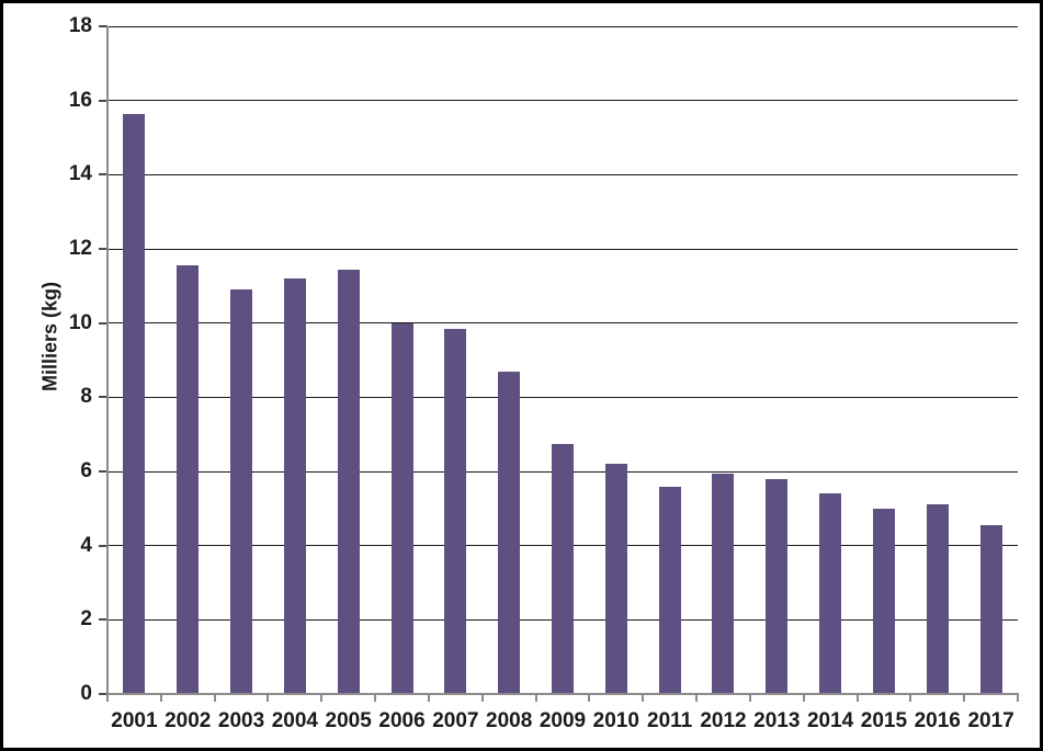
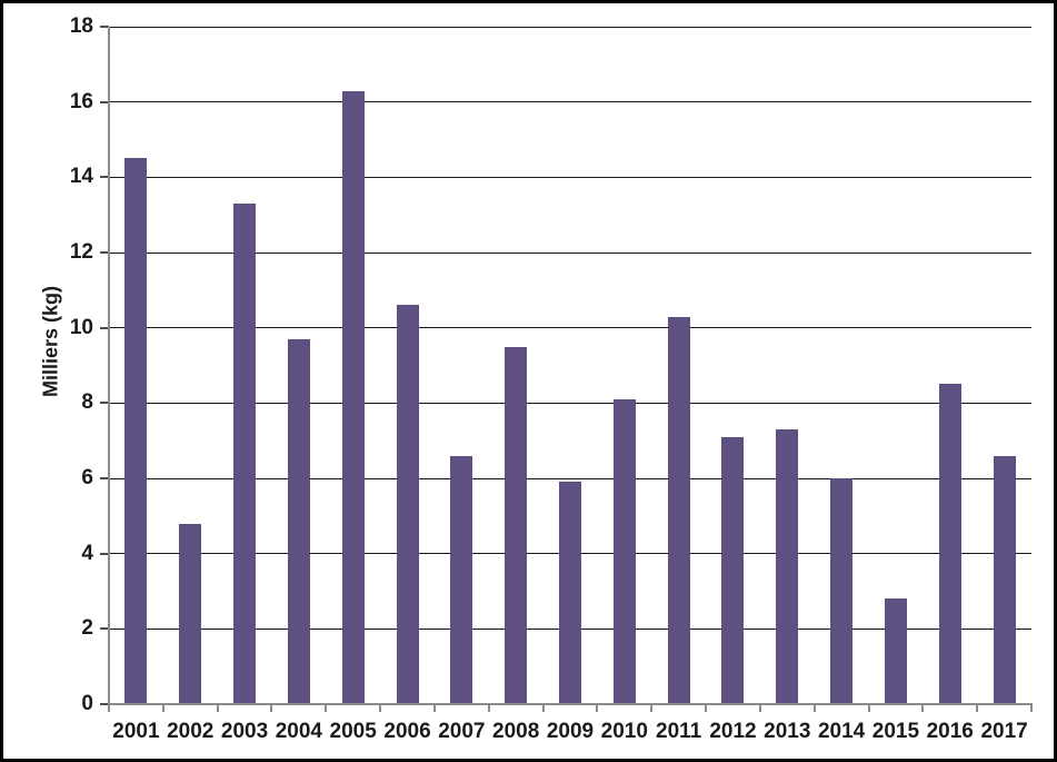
2001: 15.7 -> 14.5
2002: 11.6 -> 4.8
2003: 10.9 -> 13.3
2004: 11.2 -> 9.7
2005: 11.4 -> 16.3
2006: 10.0 -> 10.6
2007: 9.8 -> 6.6
2008: 8.7 -> 9.5
2009: 6.8 -> 5.9
2010: 6.2 -> 8.1
2011: 5.6 -> 10.3
2012: 6.0 -> 7.1
2013: 5.8 -> 7.3
2014: 5.4 -> 6.0
2015: 5.0 -> 2.8
2016: 5.1 -> 8.5
2017: 4.5 -> 6.6
